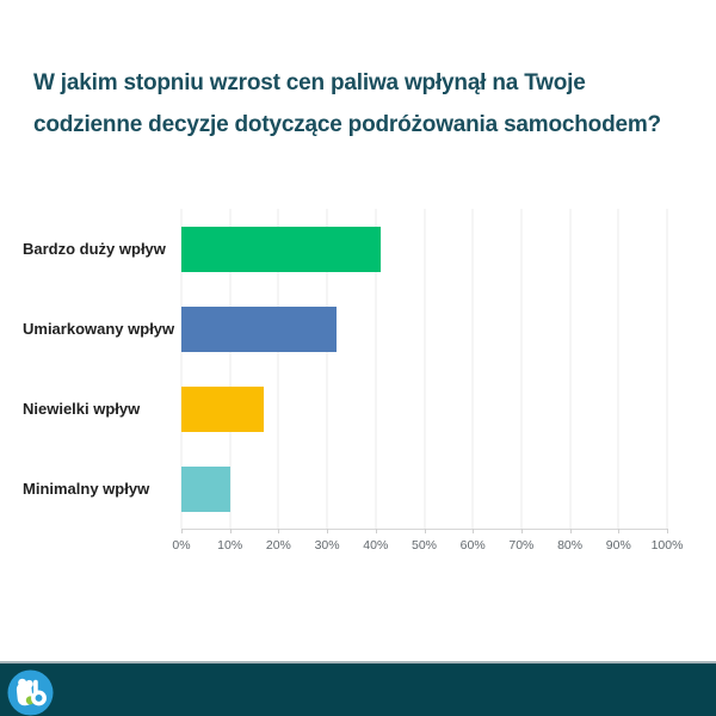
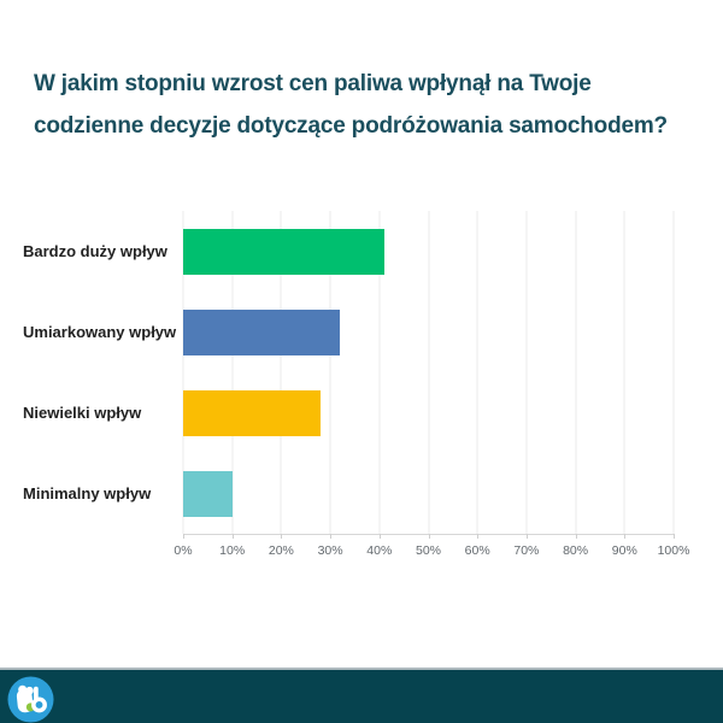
Niewielki wpływ: 17% -> 28%
